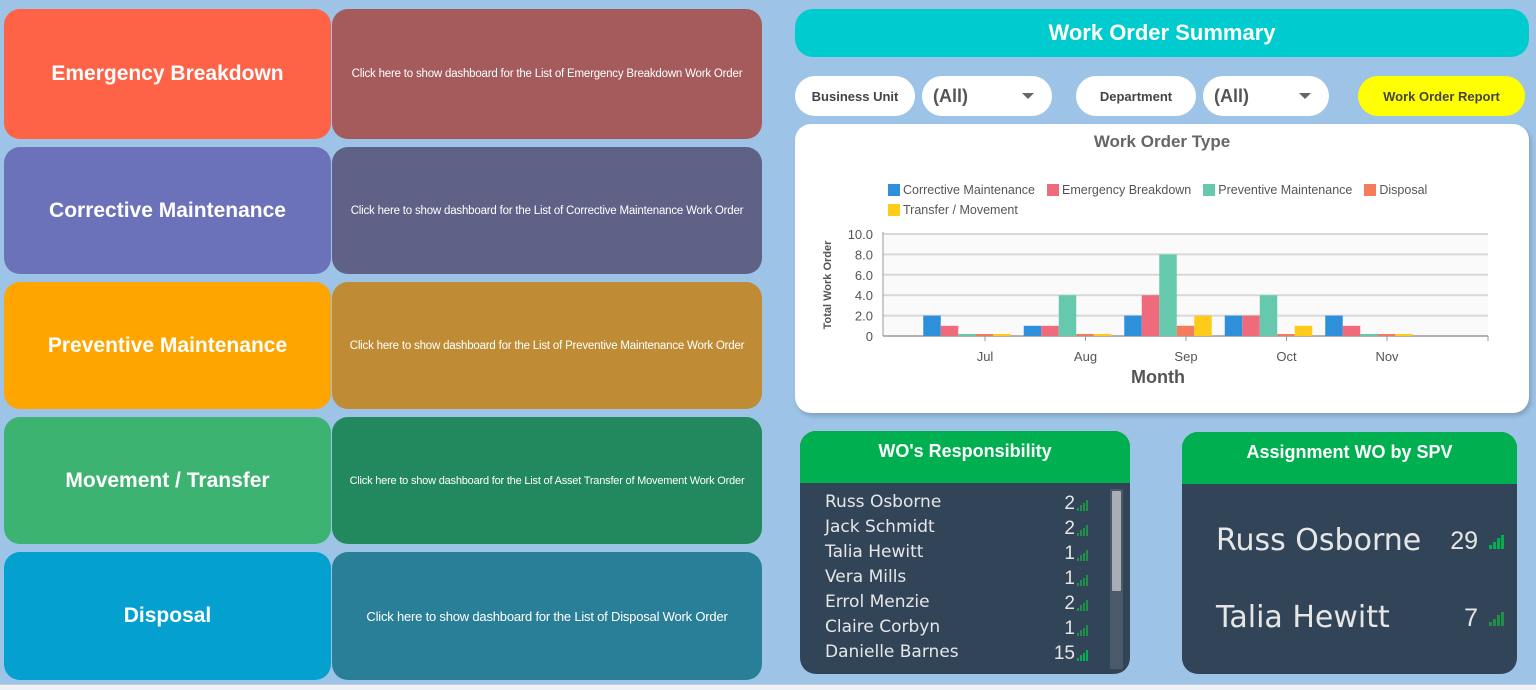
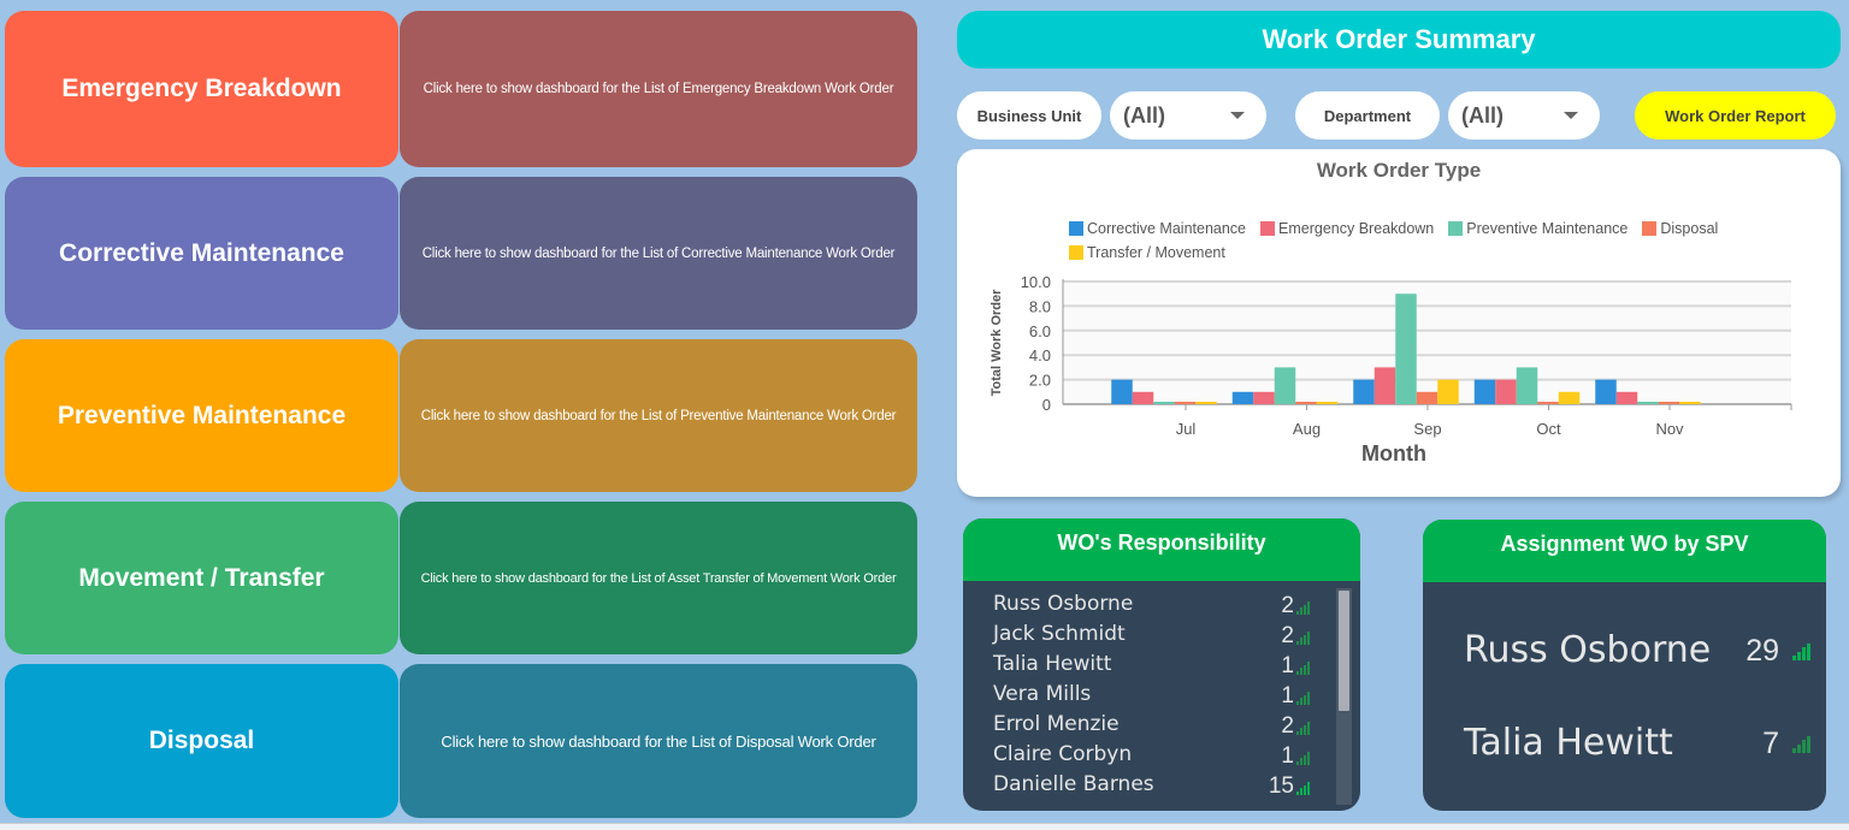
Preventive Maintenance/Aug: 4 -> 3
Emergency Breakdown/Sep: 4 -> 3
Preventive Maintenance/Sep: 8 -> 9
Preventive Maintenance/Oct: 4 -> 3
